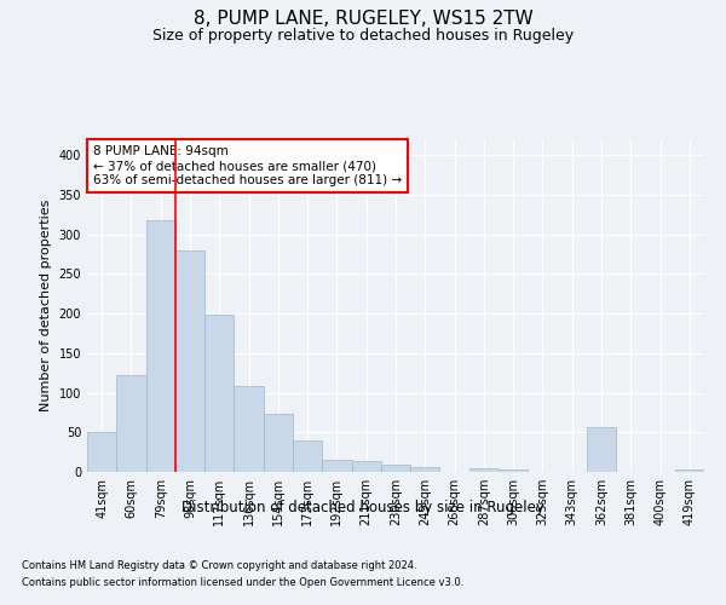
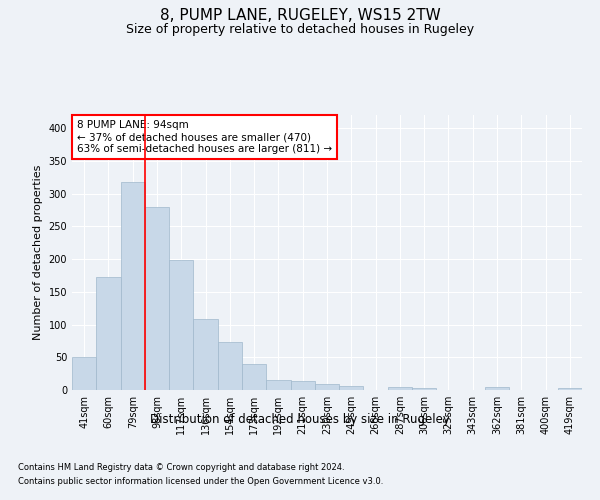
60sqm: 122 -> 172
362sqm: 56 -> 4
